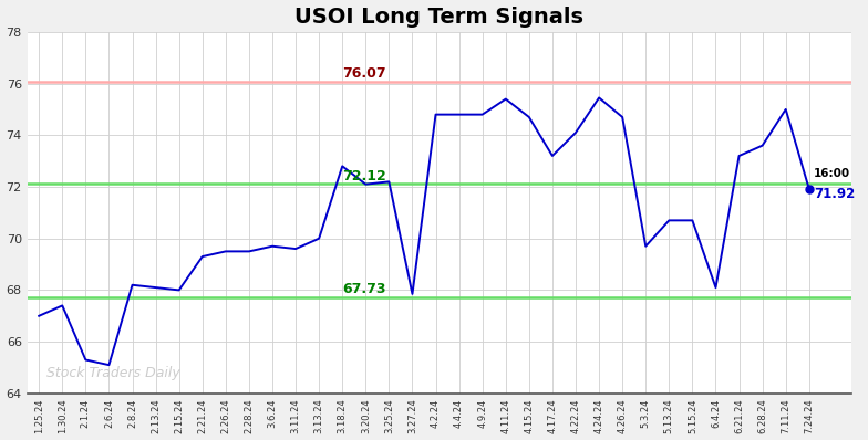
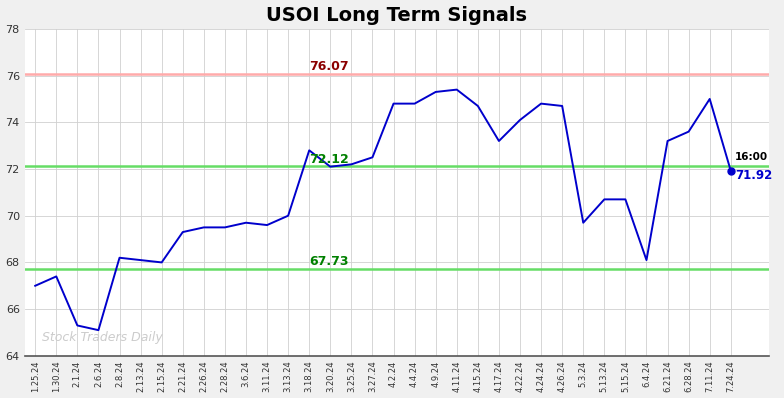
3.27.24: 67.85 -> 72.50
4.9.24: 74.80 -> 75.30
4.24.24: 75.45 -> 74.80
